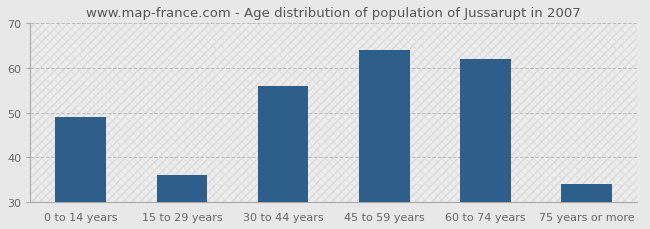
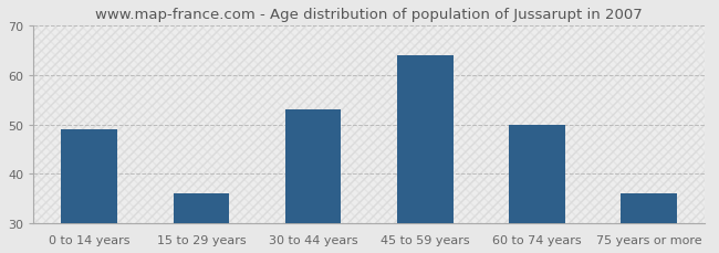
30 to 44 years: 56 -> 53
60 to 74 years: 62 -> 50
75 years or more: 34 -> 36
